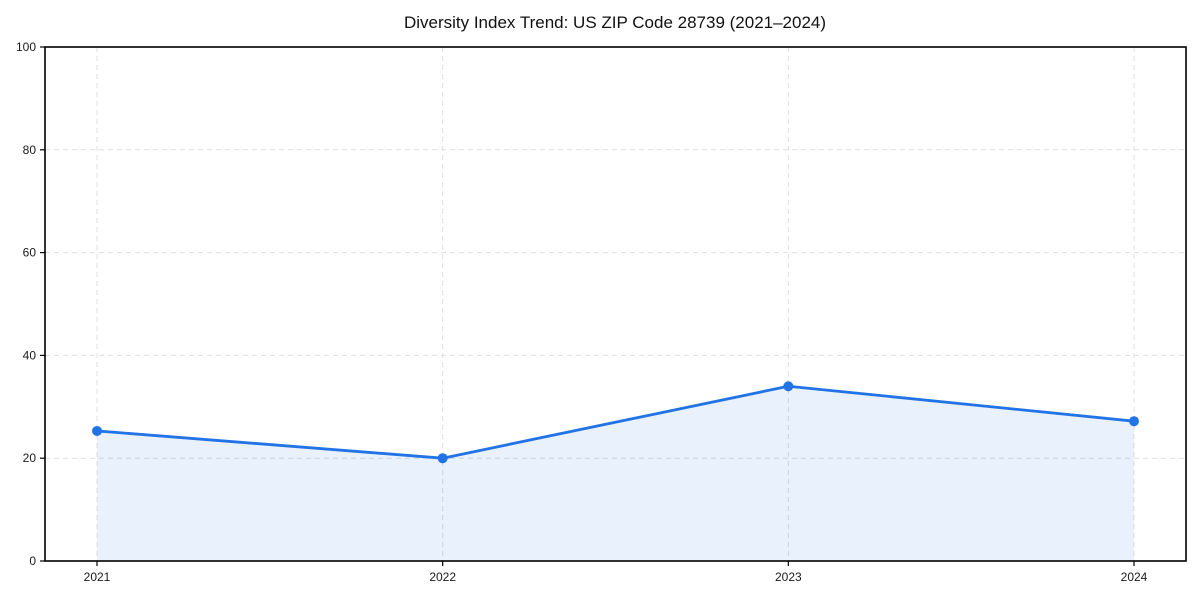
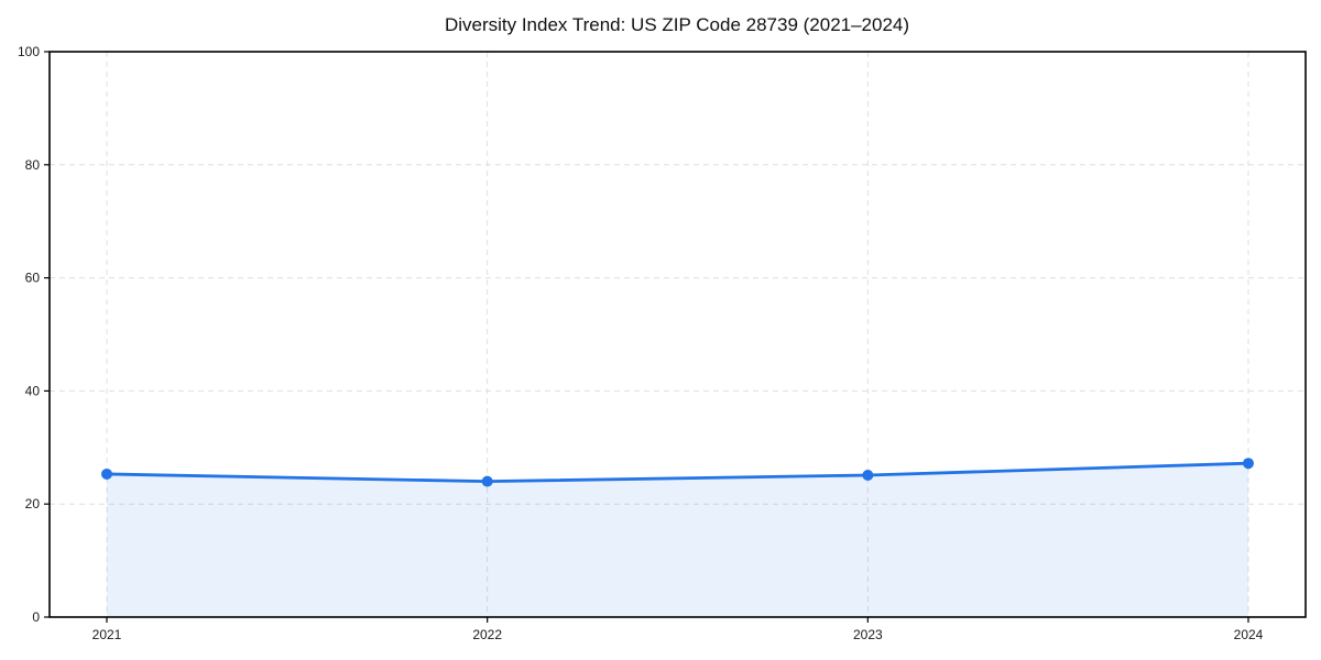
2022: 20 -> 24
2023: 34 -> 25
